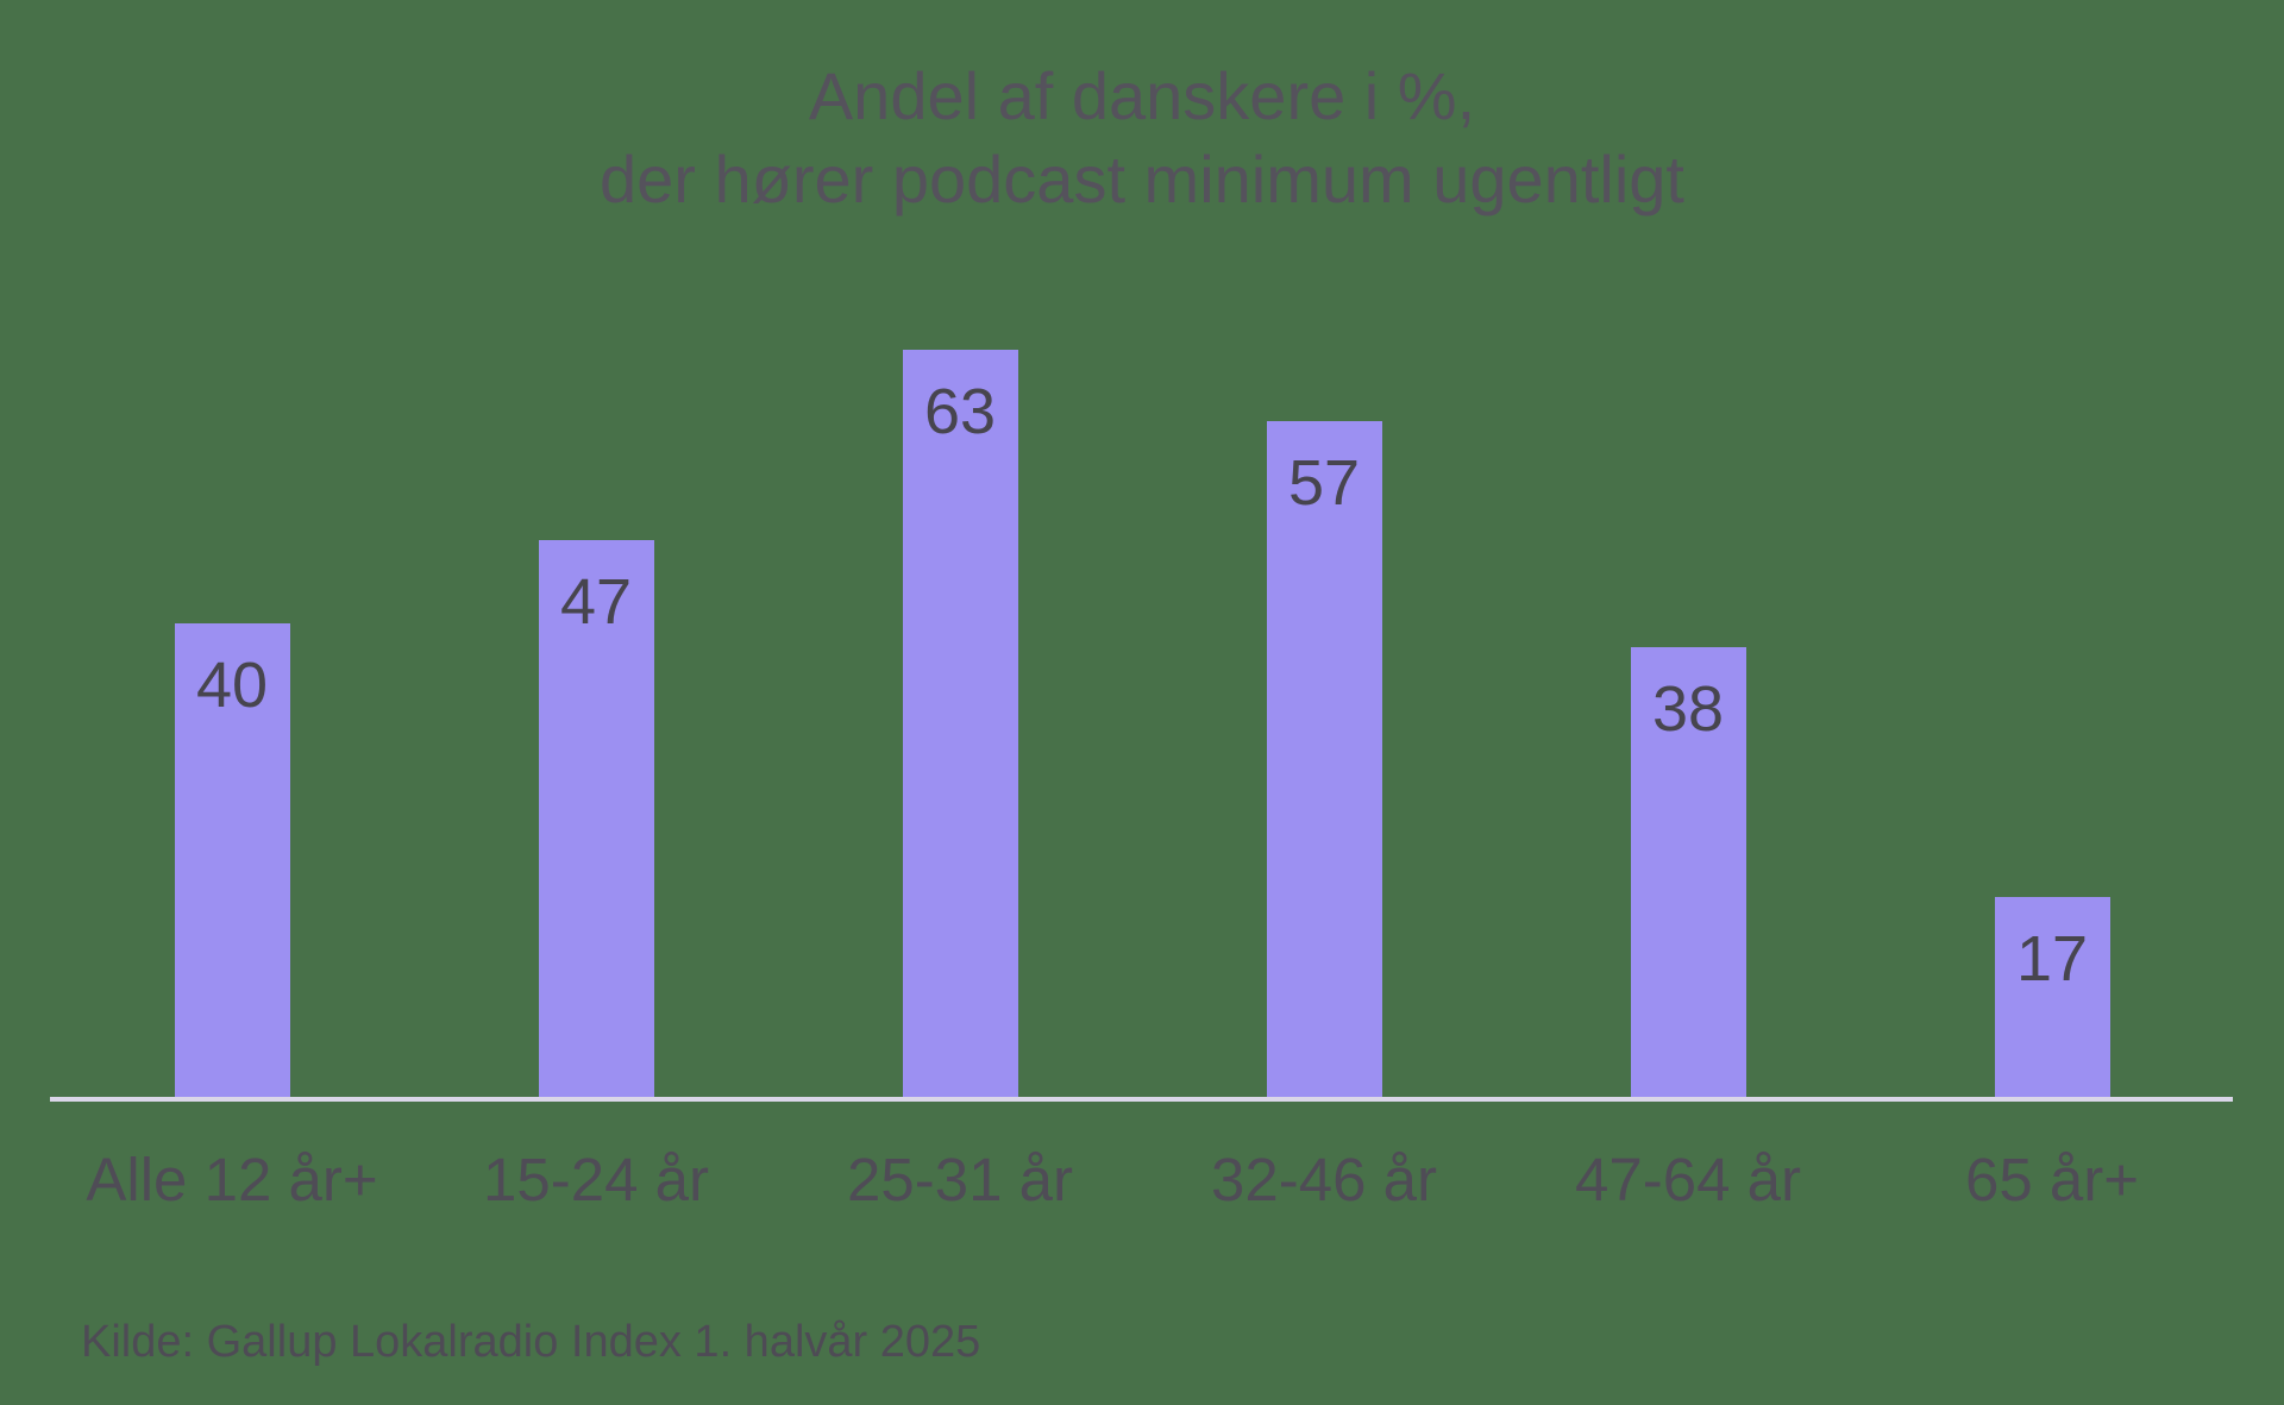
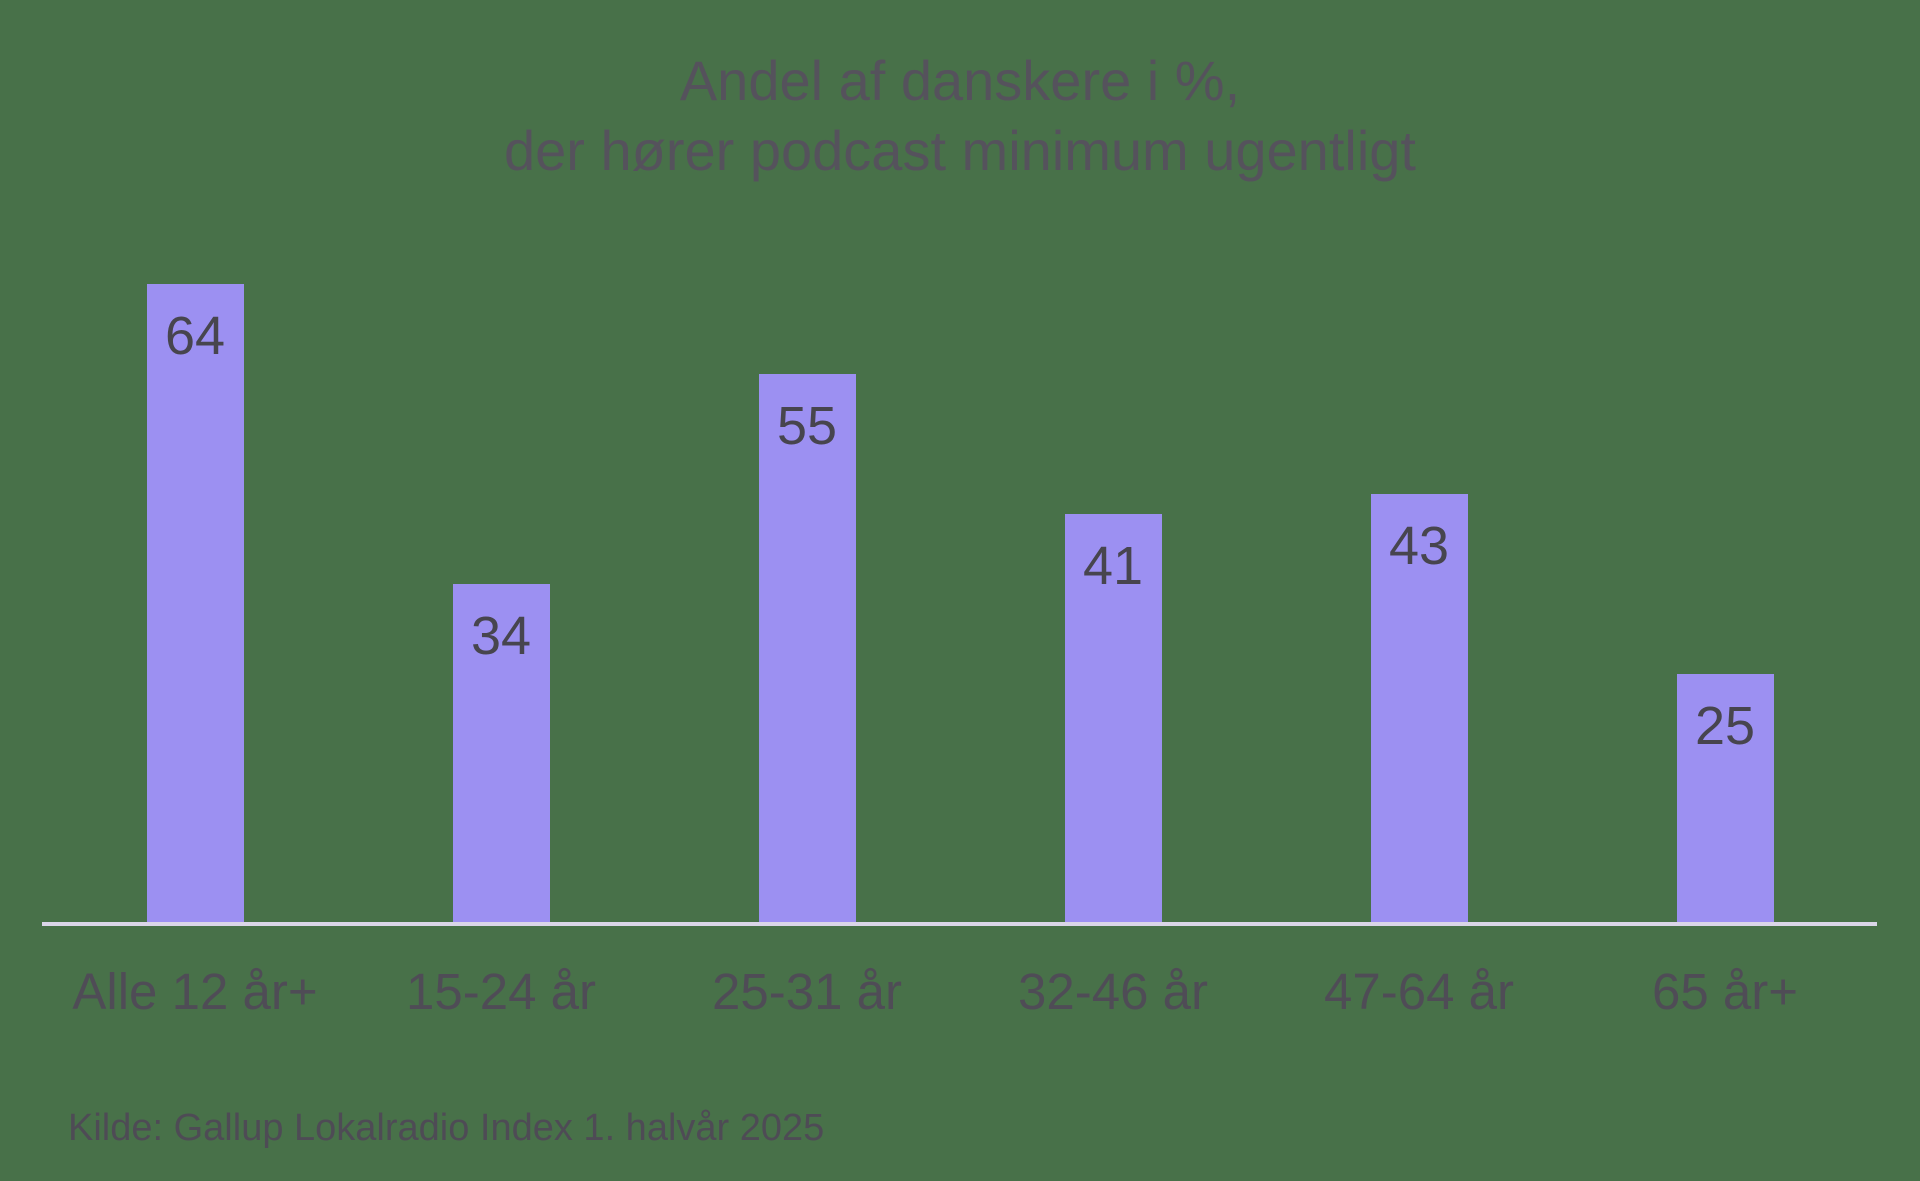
Alle 12 år+: 40 -> 64
15-24 år: 47 -> 34
25-31 år: 63 -> 55
32-46 år: 57 -> 41
47-64 år: 38 -> 43
65 år+: 17 -> 25
